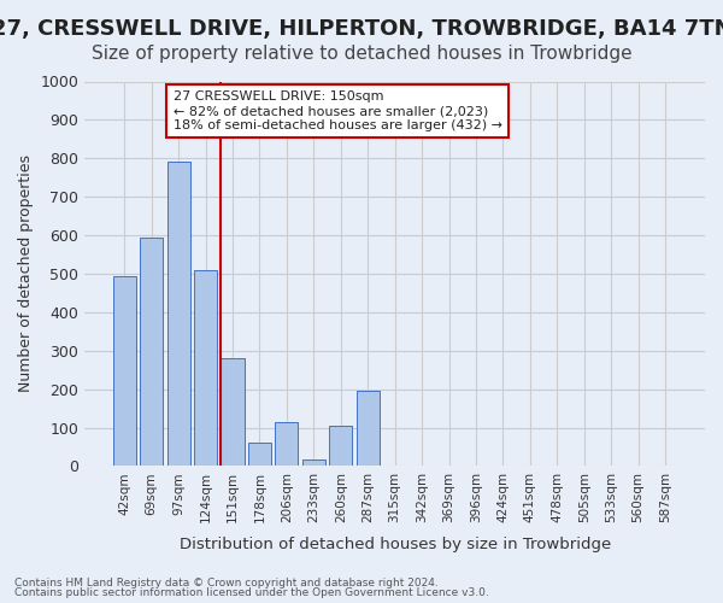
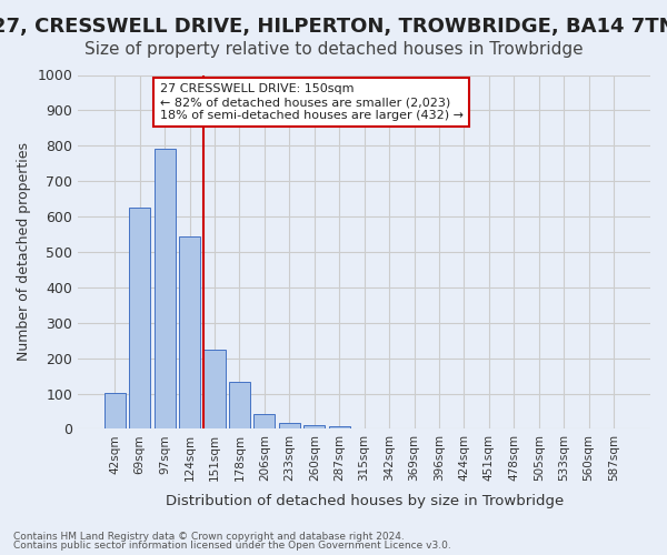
42sqm: 495 -> 103
69sqm: 595 -> 625
124sqm: 510 -> 543
151sqm: 280 -> 225
178sqm: 60 -> 133
206sqm: 115 -> 43
260sqm: 105 -> 10
287sqm: 195 -> 8
